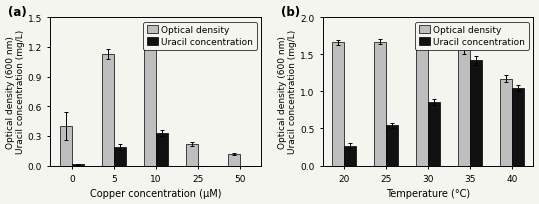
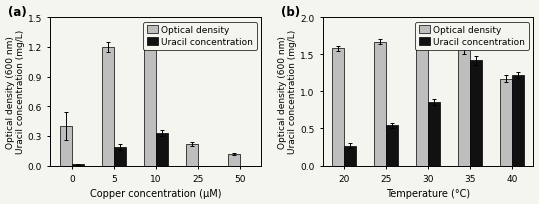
Optical density/5: 1.13 -> 1.20
Optical density/20: 1.66 -> 1.58
Uracil concentration/40: 1.05 -> 1.22
